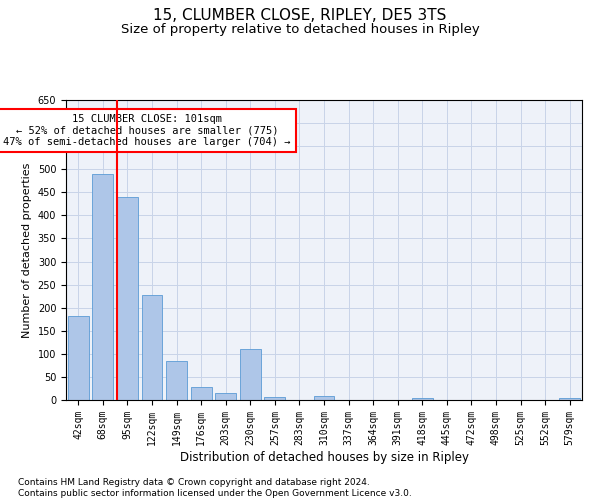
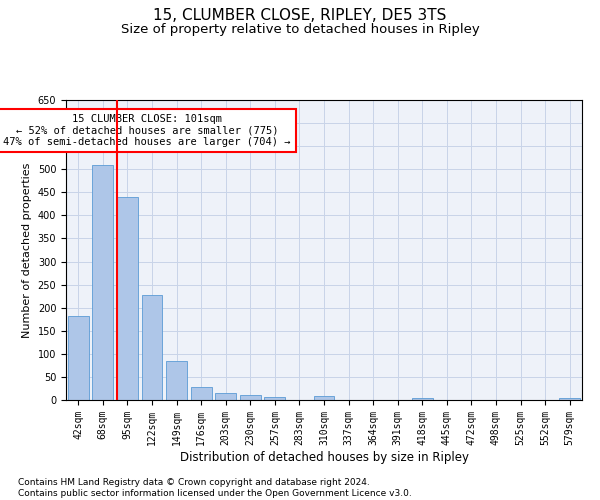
68sqm: 490 -> 510
230sqm: 110 -> 10
